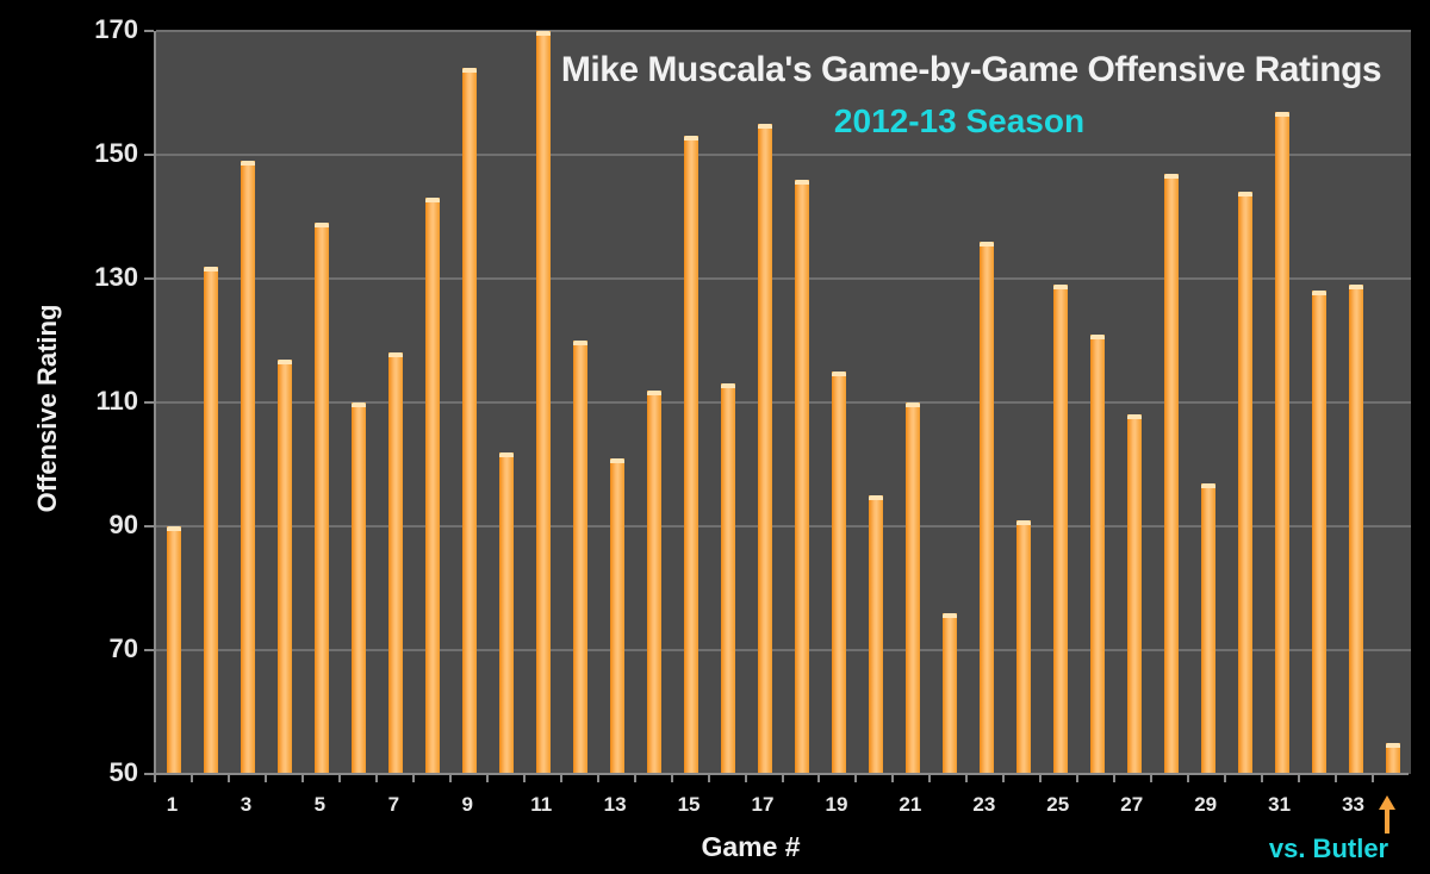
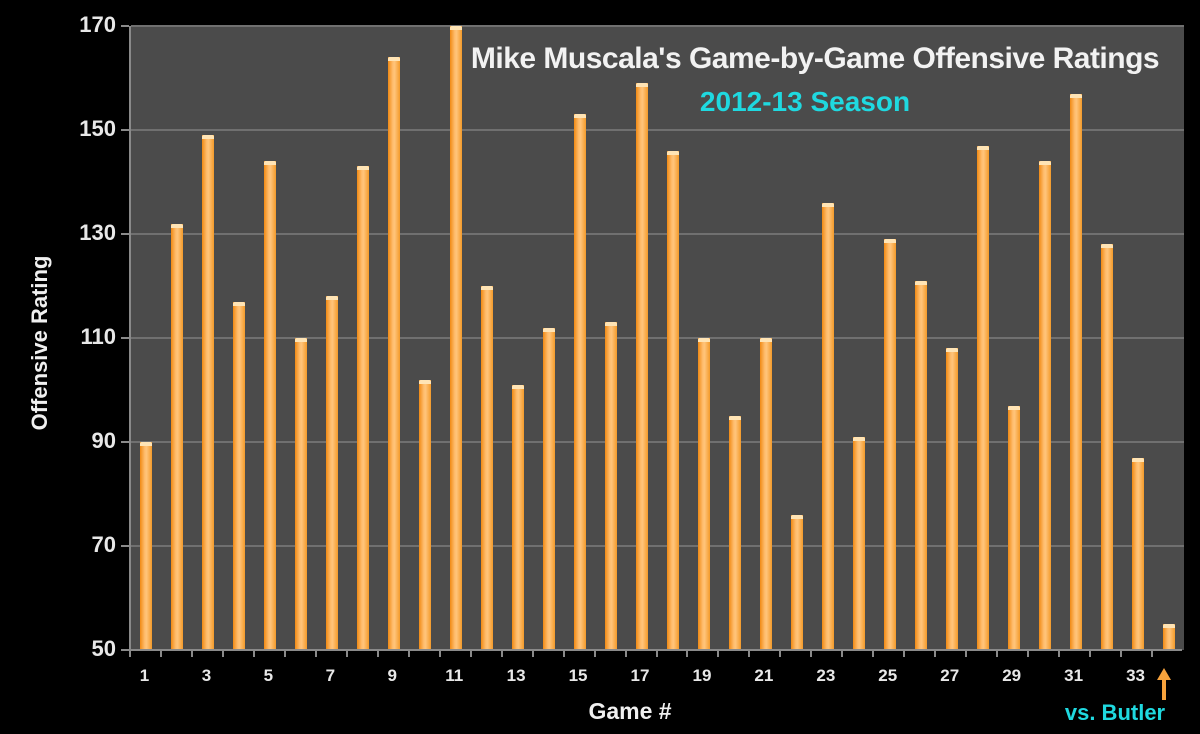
5: 139 -> 144
17: 155 -> 159
19: 115 -> 110
33: 129 -> 87
